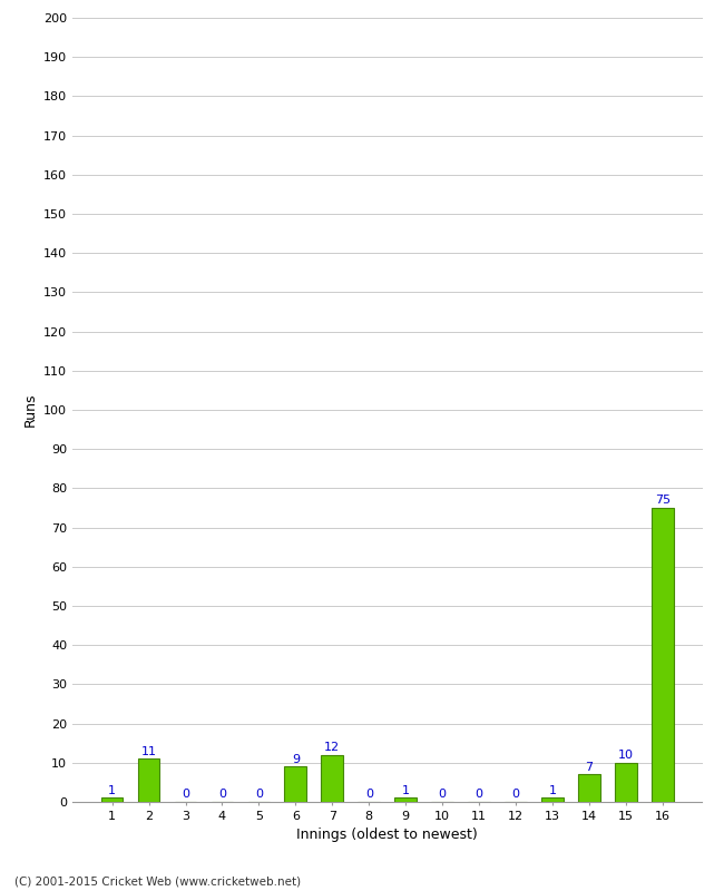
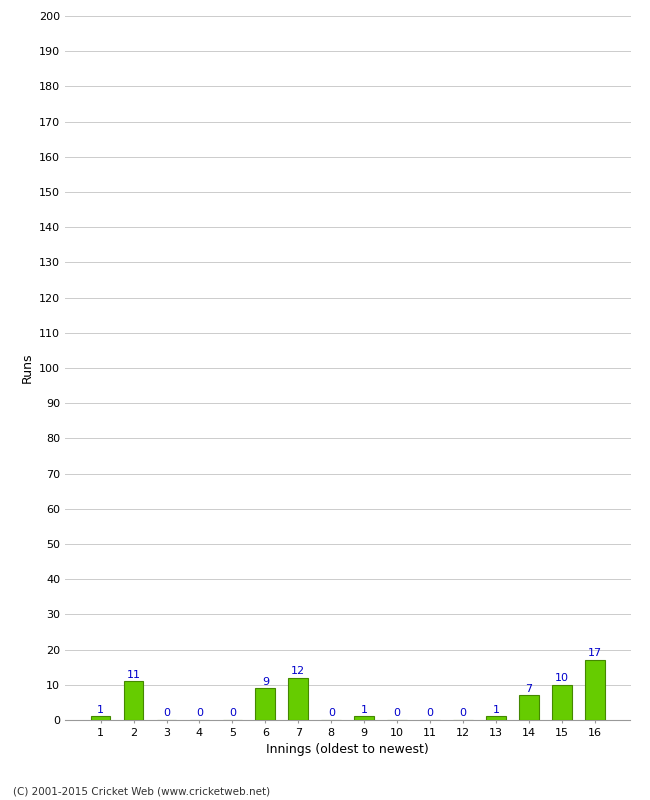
16: 75 -> 17
